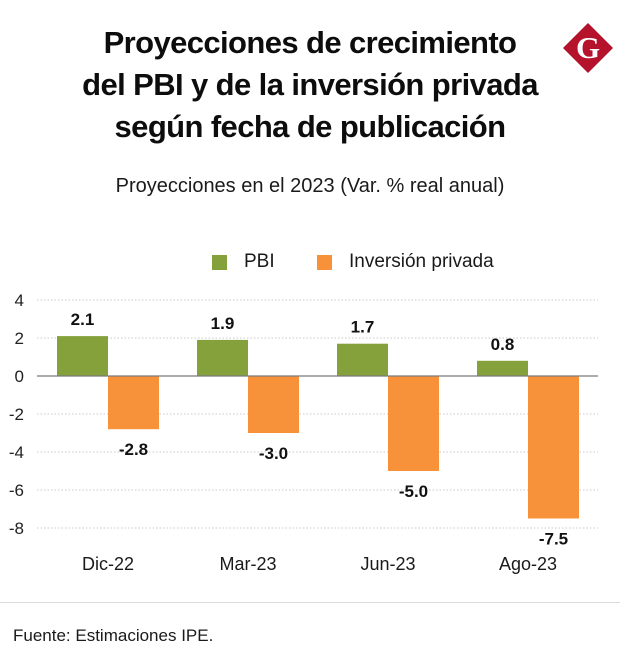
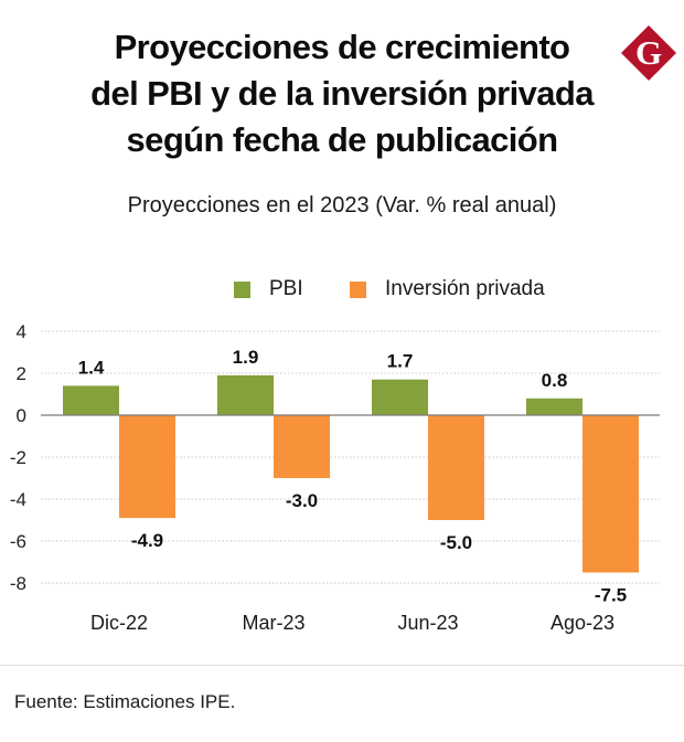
PBI/Dic-22: 2.1 -> 1.4
Inversión privada/Dic-22: -2.8 -> -4.9
